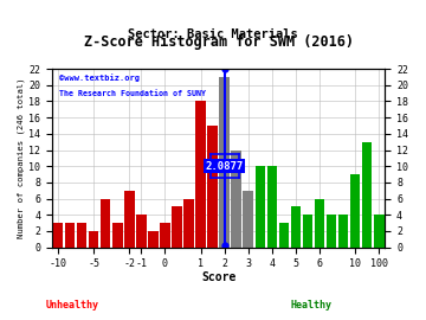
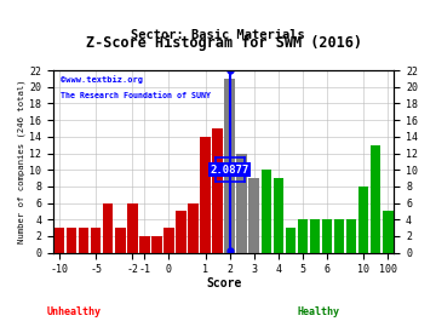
-5: 2 -> 3
-2: 7 -> 6
-1: 4 -> 2
1: 18 -> 14
3: 7 -> 9
4: 10 -> 9
5: 5 -> 4
6: 6 -> 4
10: 9 -> 8
100: 4 -> 5
